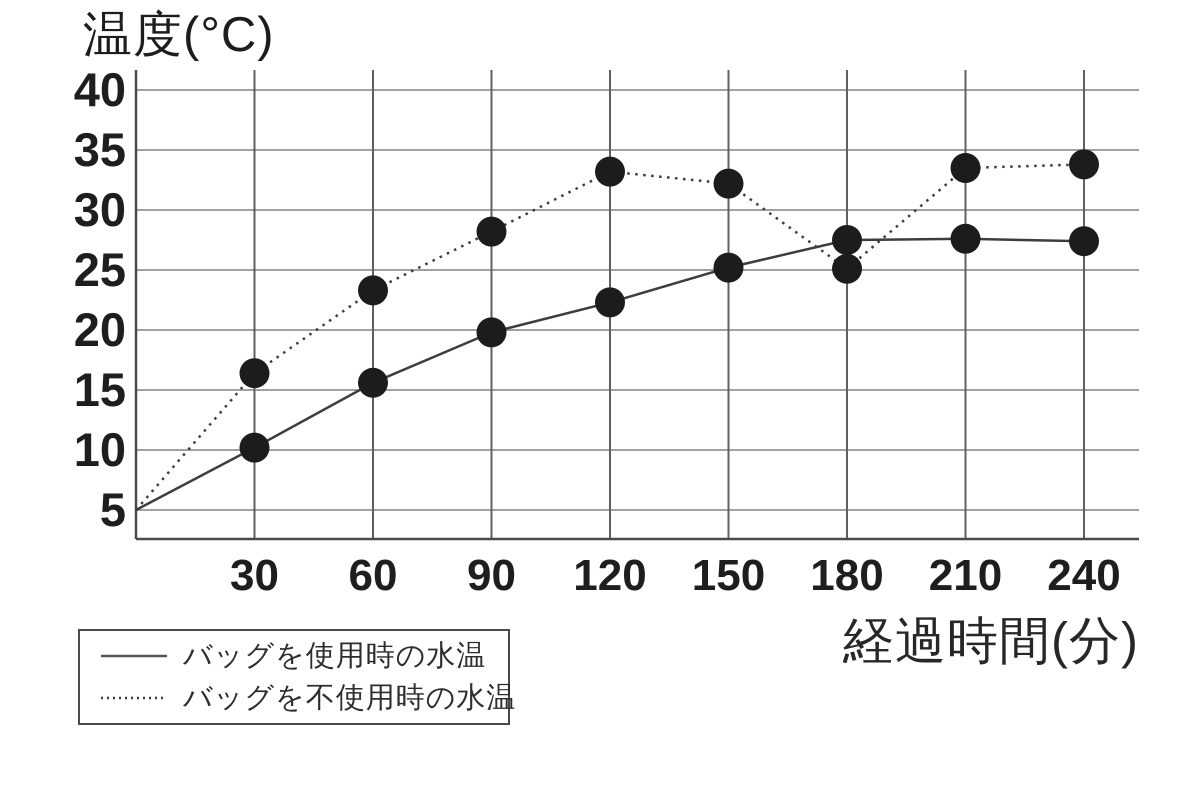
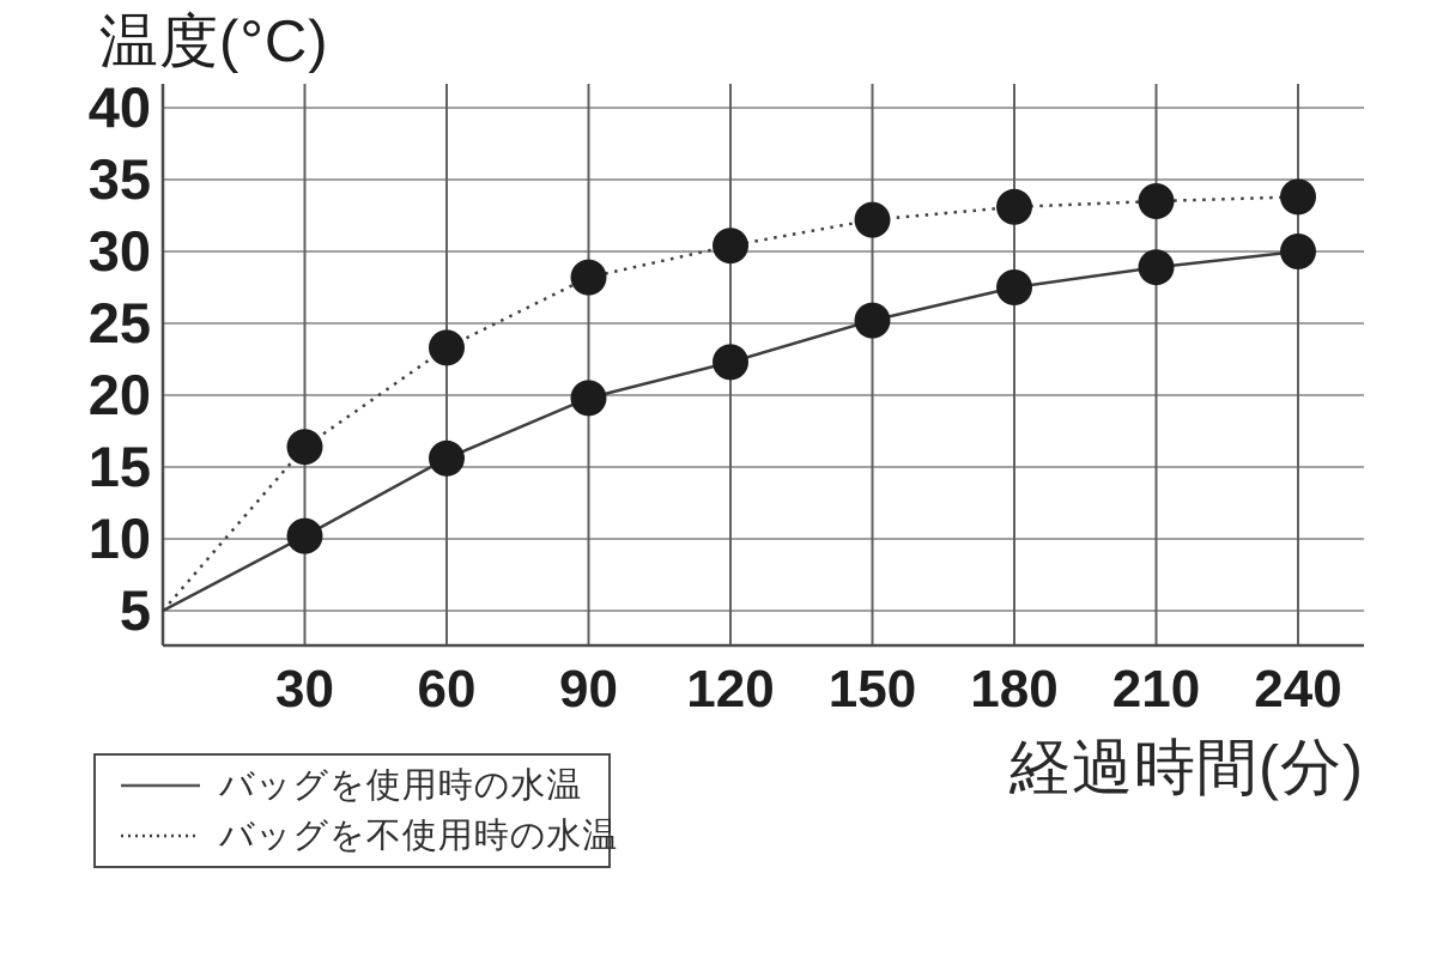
バッグを不使用時の水温/120: 33.2 -> 30.4
バッグを不使用時の水温/180: 25.1 -> 33.1
バッグを使用時の水温/210: 27.6 -> 28.9
バッグを使用時の水温/240: 27.4 -> 30.0
